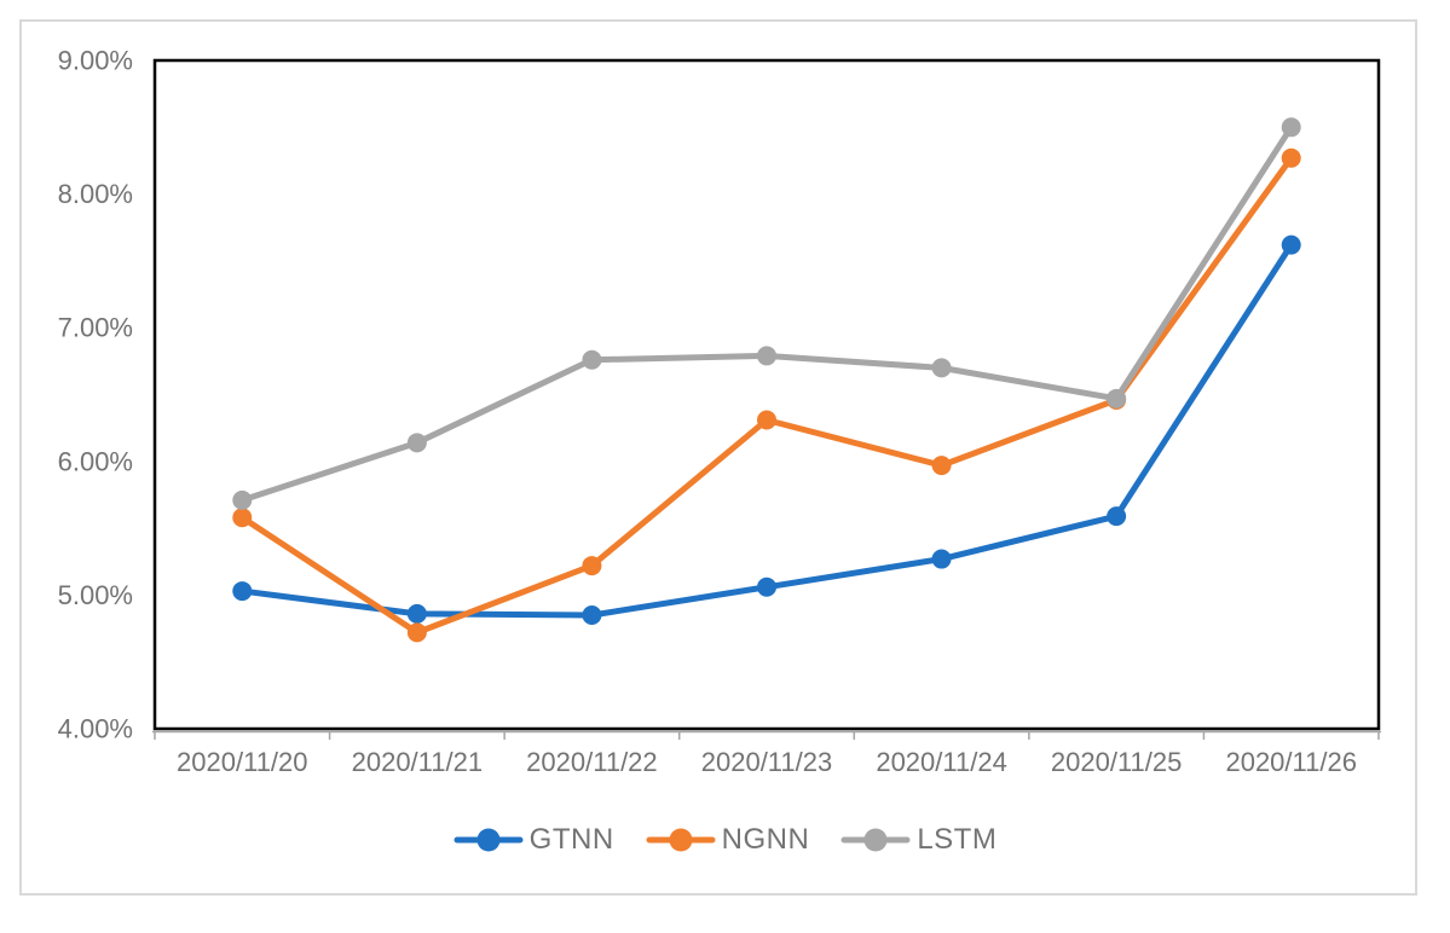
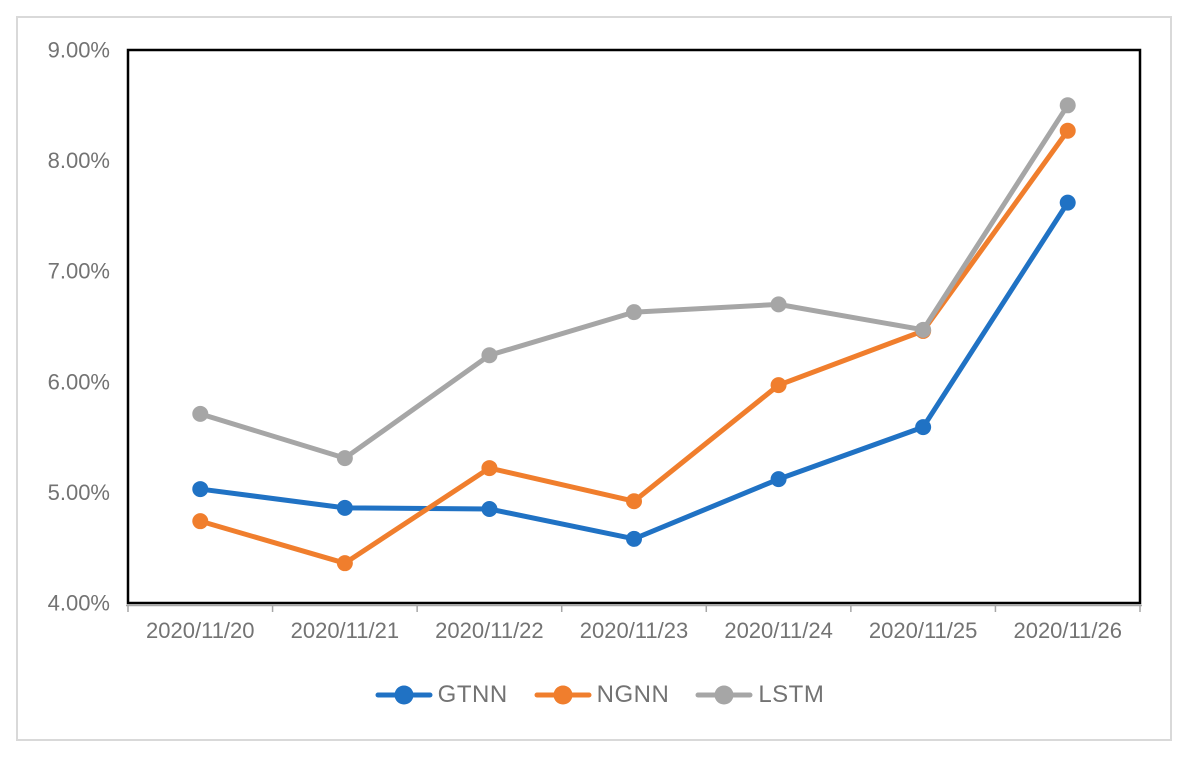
NGNN/2020/11/20: 5.58% -> 4.74%
NGNN/2020/11/21: 4.72% -> 4.36%
LSTM/2020/11/21: 6.14% -> 5.31%
LSTM/2020/11/22: 6.76% -> 6.24%
GTNN/2020/11/23: 5.06% -> 4.58%
NGNN/2020/11/23: 6.31% -> 4.92%
LSTM/2020/11/23: 6.79% -> 6.63%
GTNN/2020/11/24: 5.27% -> 5.12%
